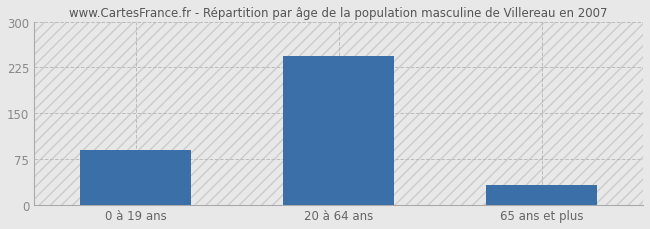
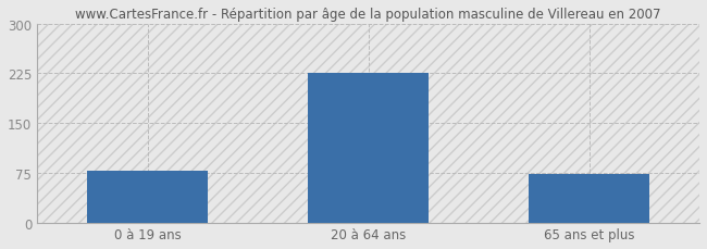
0 à 19 ans: 90 -> 78
20 à 64 ans: 243 -> 226
65 ans et plus: 33 -> 74
